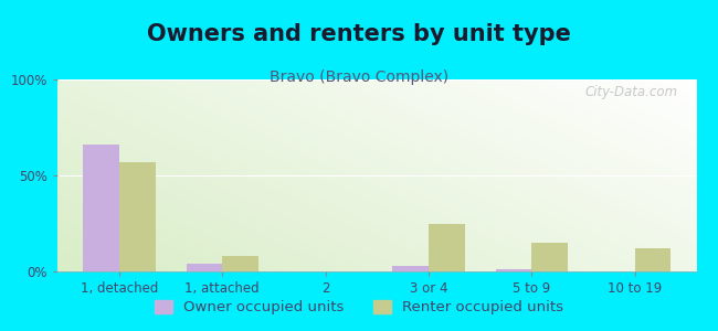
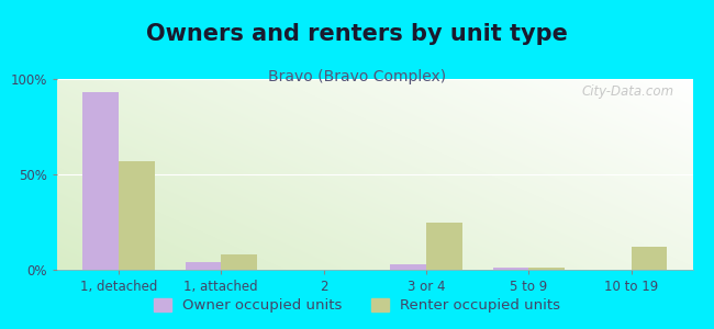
Owner occupied units/1, detached: 66% -> 93%
Renter occupied units/5 to 9: 15% -> 1%
